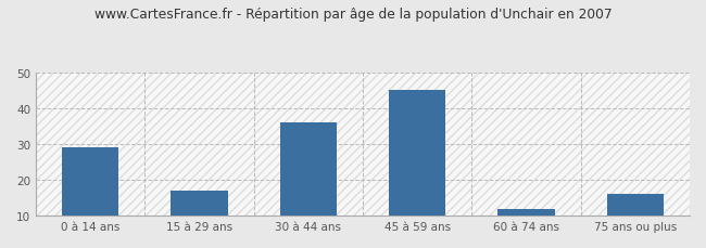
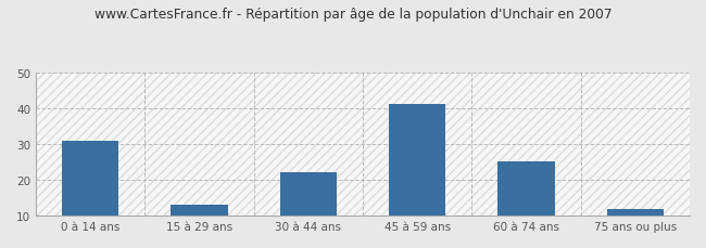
0 à 14 ans: 29 -> 31
15 à 29 ans: 17 -> 13
30 à 44 ans: 36 -> 22
45 à 59 ans: 45 -> 41
60 à 74 ans: 12 -> 25
75 ans ou plus: 16 -> 12
